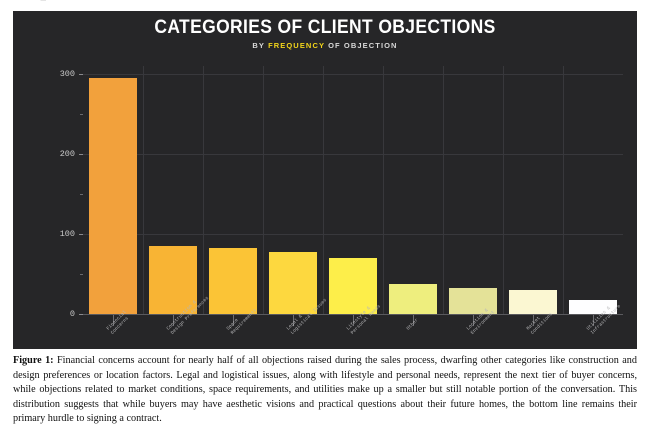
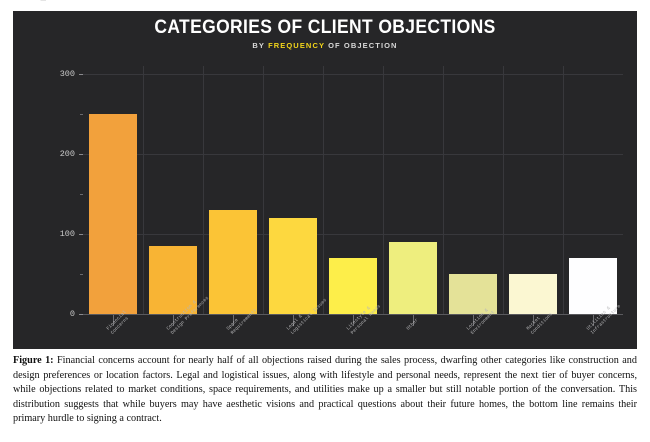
Financial Concerns: 300 -> 250
Space Requirements: 80 -> 130
Legal & Logistical Issues: 80 -> 120
Other: 40 -> 90
Location & Environment: 30 -> 50
Market Conditions: 30 -> 50
Utilities & Infrastructure: 20 -> 70
